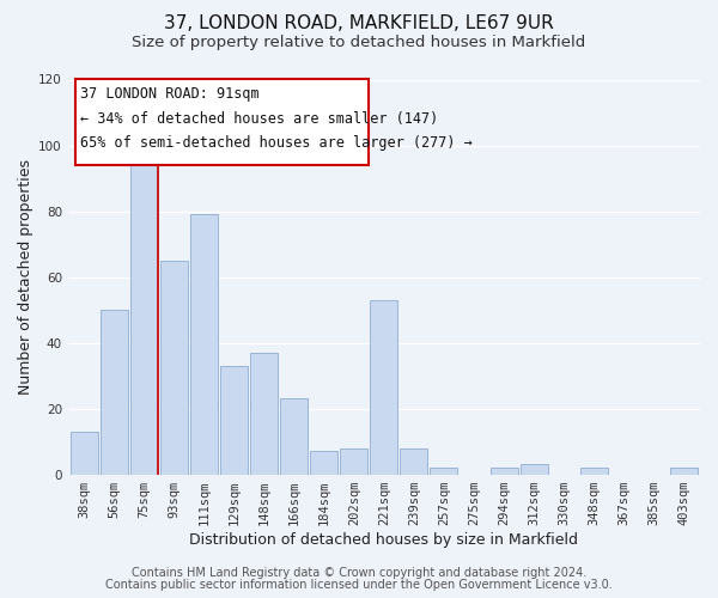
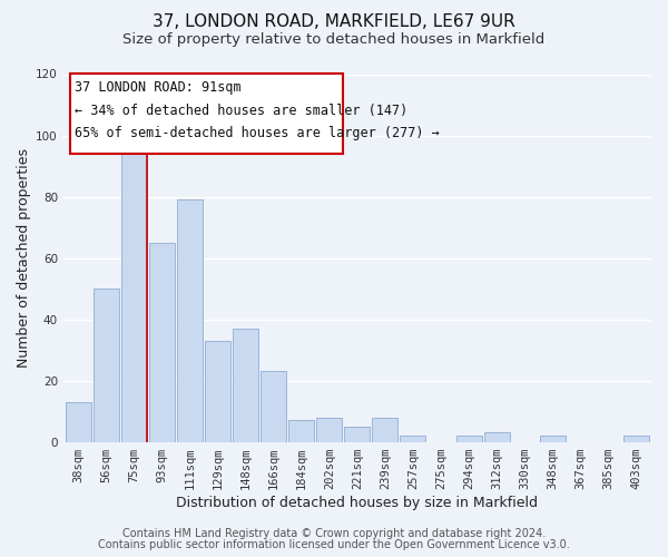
221sqm: 53 -> 5
